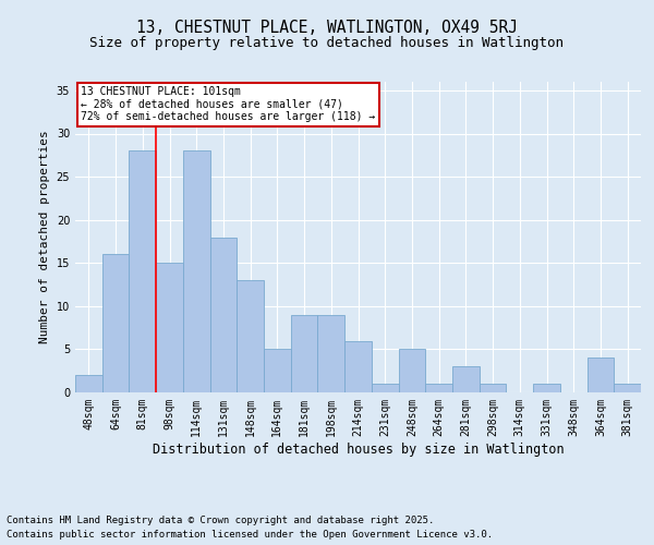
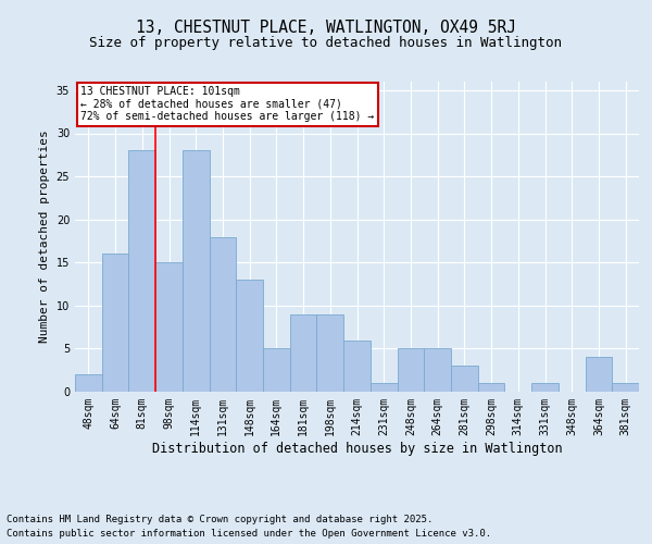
264sqm: 1 -> 5
